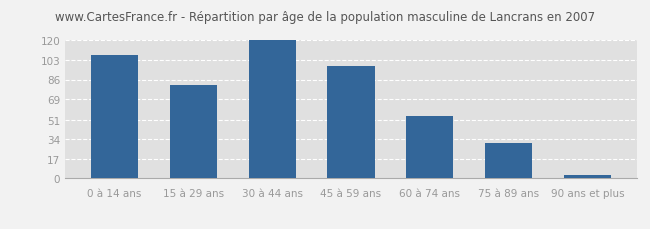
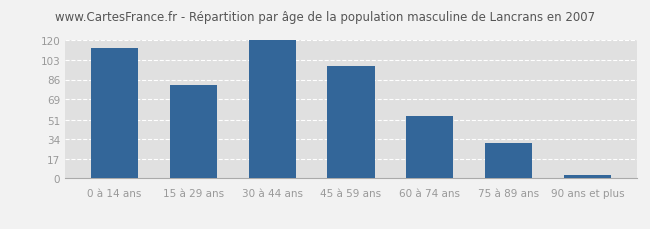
0 à 14 ans: 107 -> 113
